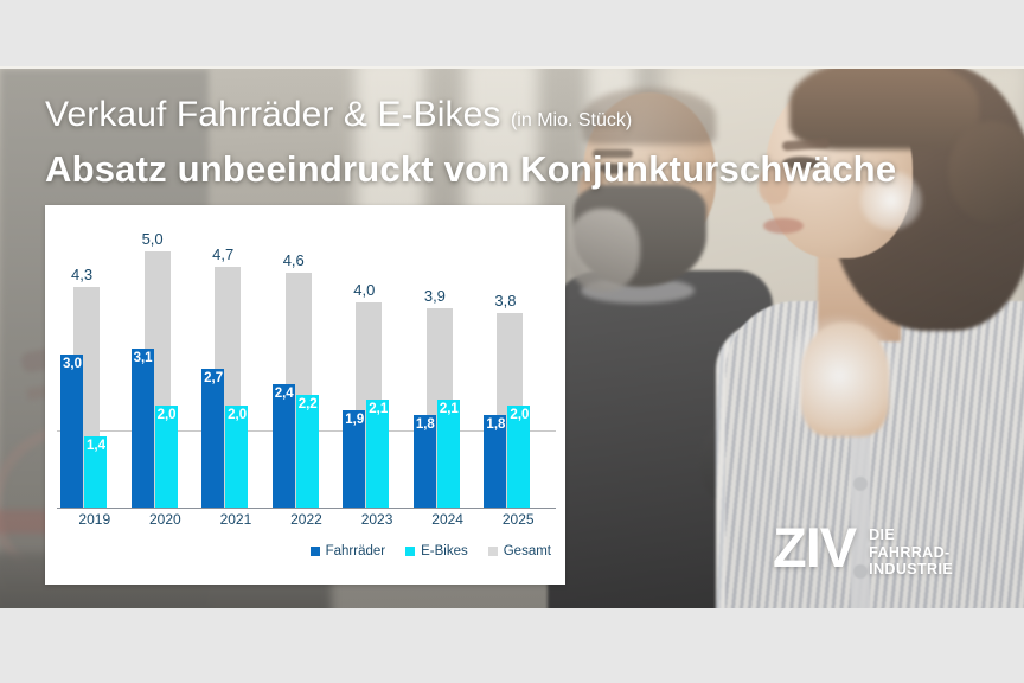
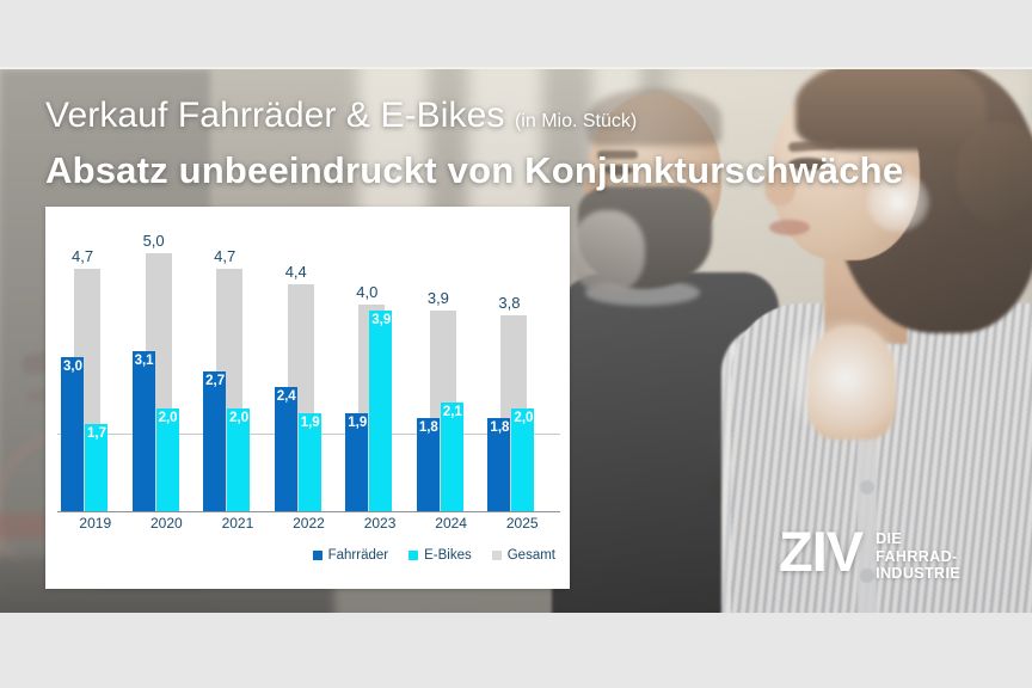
E-Bikes/2019: 1,4 -> 1,7
Gesamt/2019: 4,3 -> 4,7
E-Bikes/2022: 2,2 -> 1,9
Gesamt/2022: 4,6 -> 4,4
E-Bikes/2023: 2,1 -> 3,9
